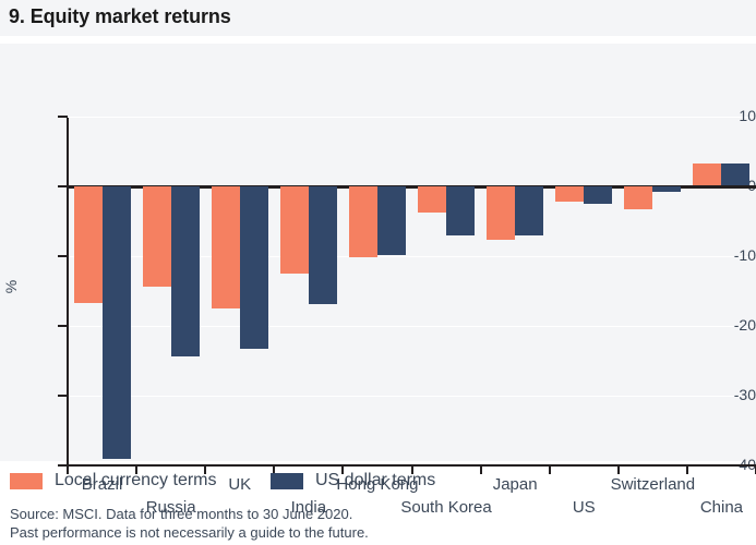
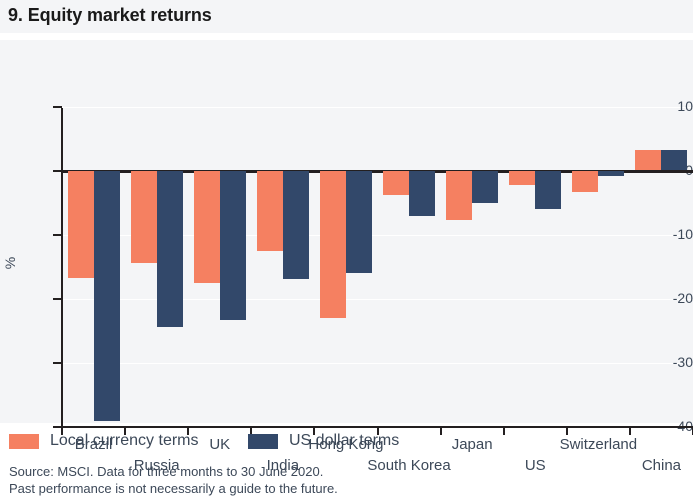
Local currency terms/Hong Kong: -10 -> -23
US dollar terms/Hong Kong: -10 -> -16
US dollar terms/Japan: -7 -> -5
US dollar terms/US: -2 -> -6
